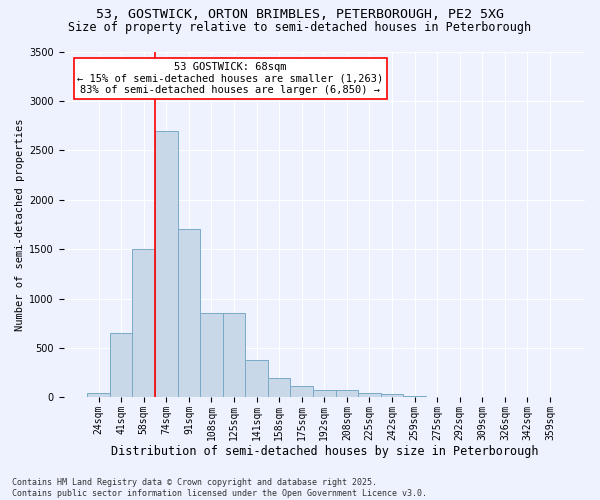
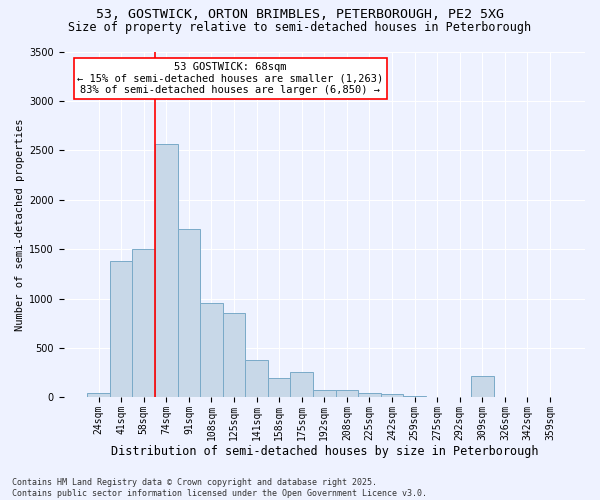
41sqm: 650 -> 1380
74sqm: 2700 -> 2560
108sqm: 850 -> 960
175sqm: 120 -> 260
309sqm: 0 -> 220
